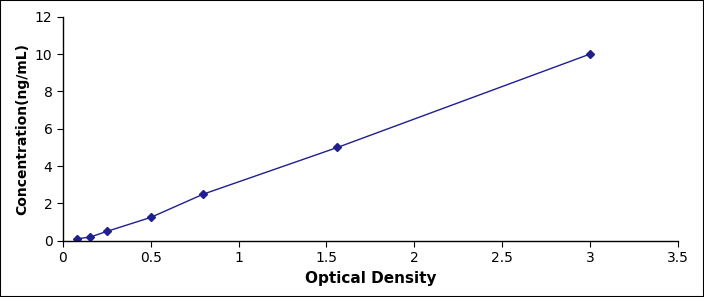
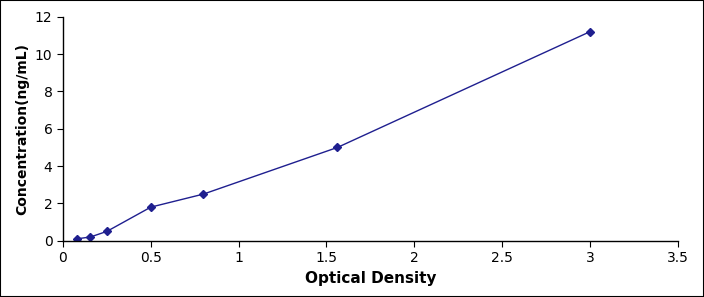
0.5: 1.2 -> 1.8
3: 10.0 -> 11.2
